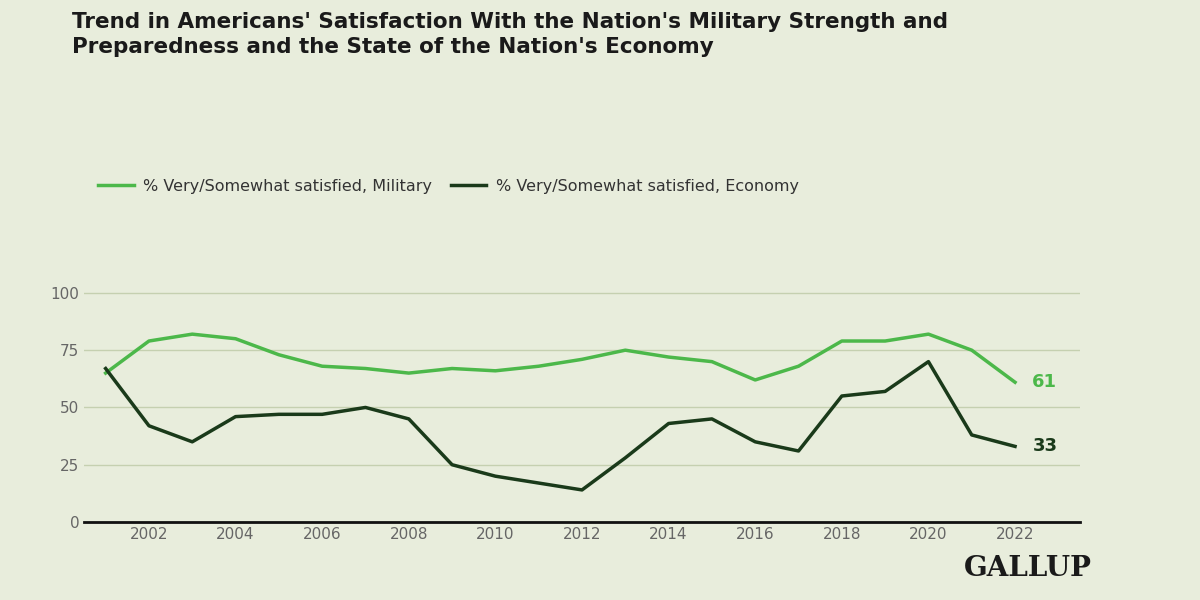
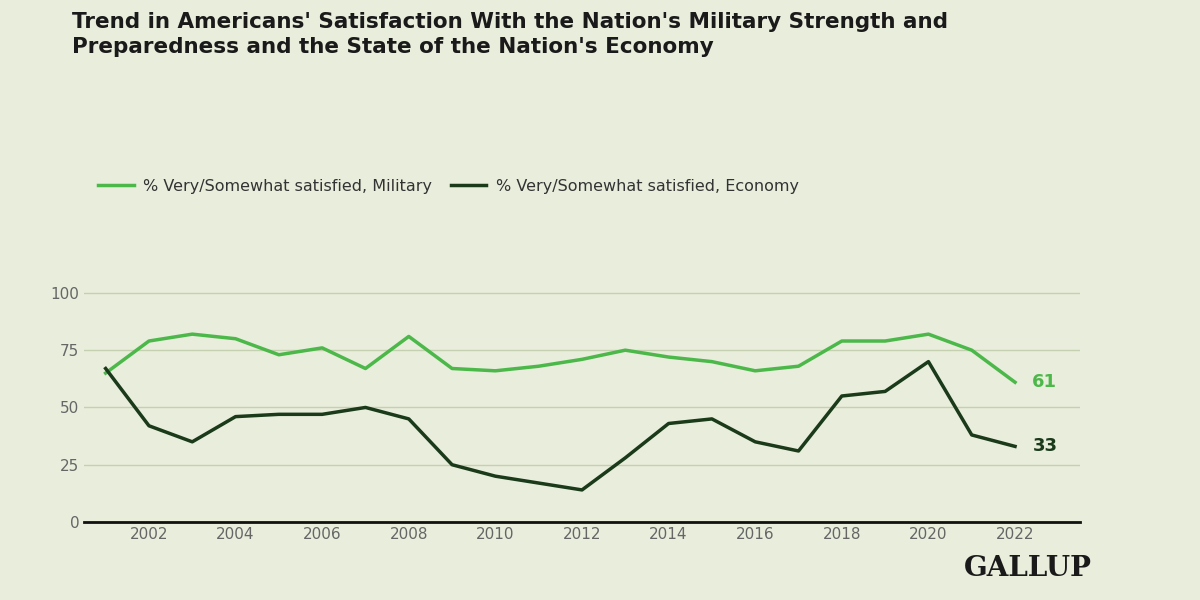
% Very/Somewhat satisfied, Military/2006: 68 -> 76
% Very/Somewhat satisfied, Military/2008: 65 -> 81
% Very/Somewhat satisfied, Military/2016: 62 -> 66
